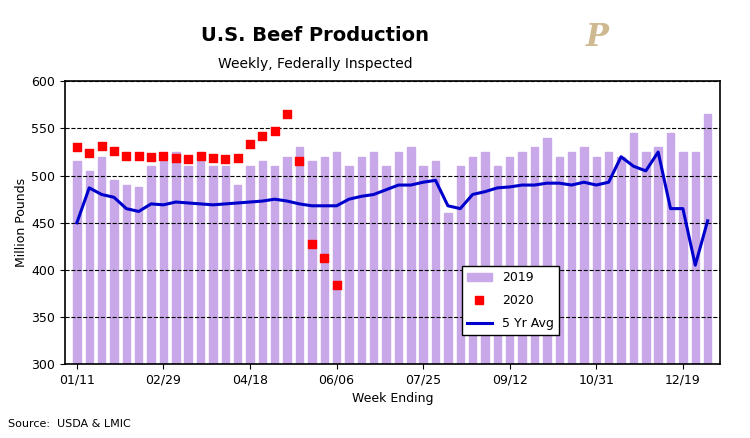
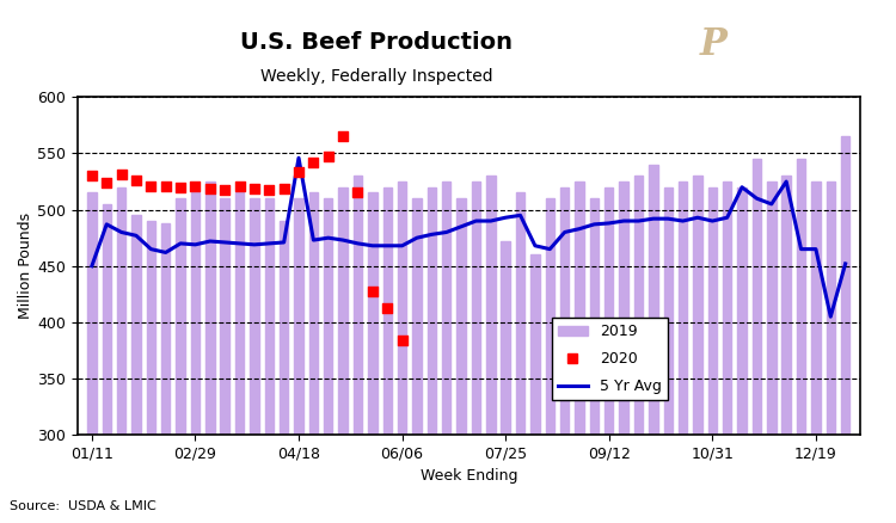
5 Yr Avg/04/18: 472 -> 546
2019/07/25: 510 -> 472
